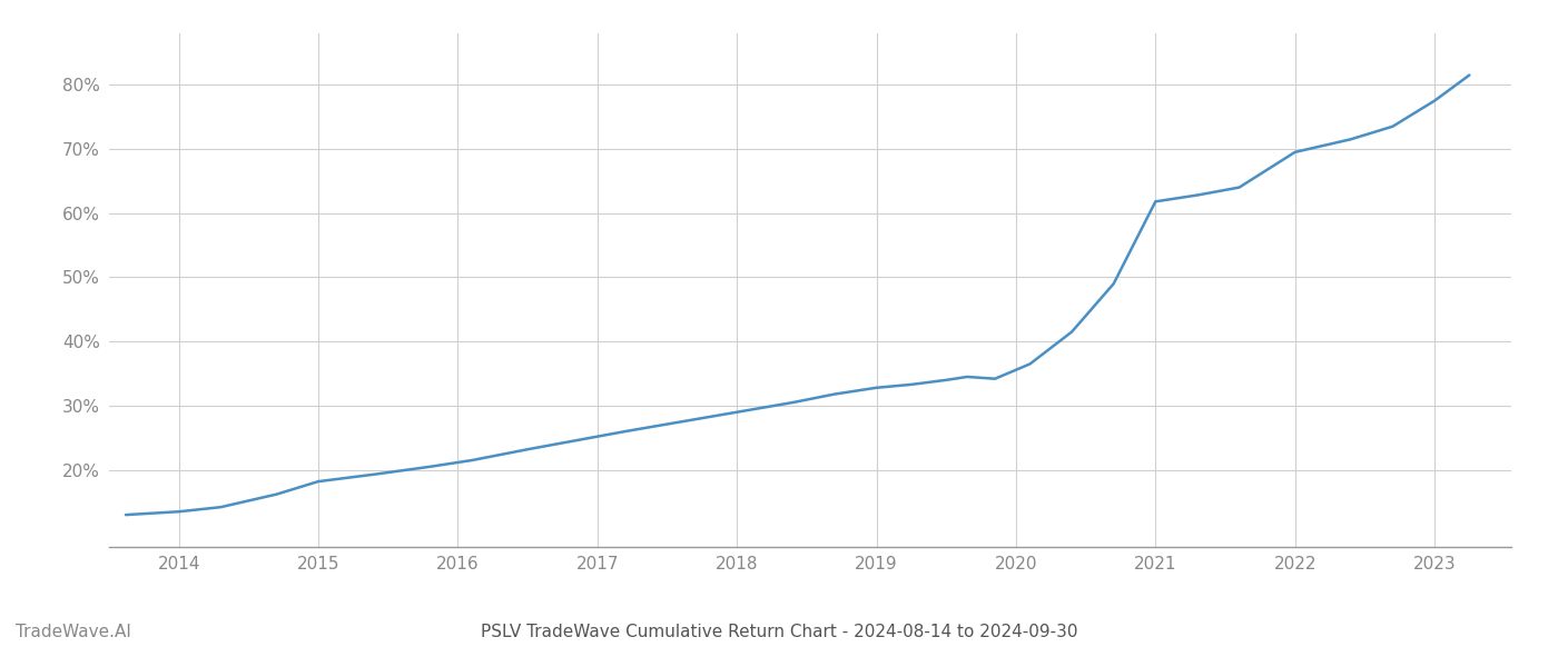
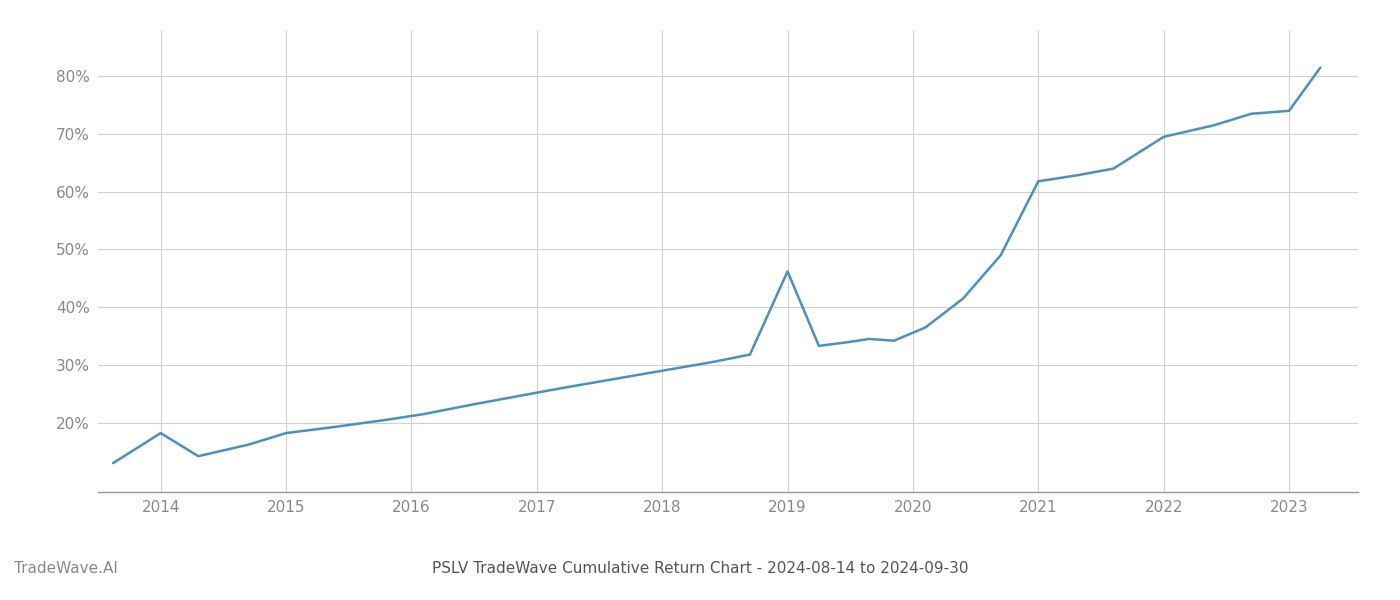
2014: 13.5% -> 18.2%
2019: 32.8% -> 46.2%
2023: 77.5% -> 74.0%
